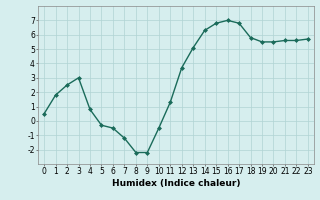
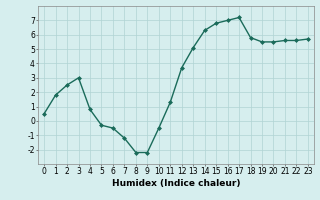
17: 6.8 -> 7.2
